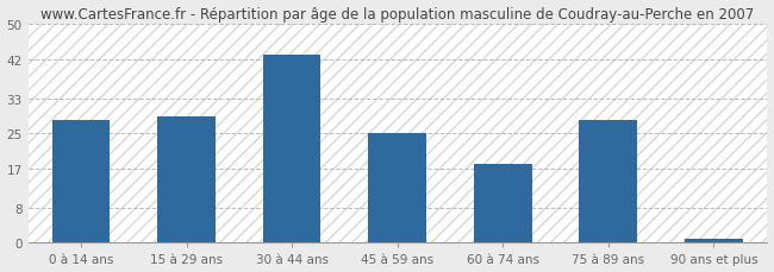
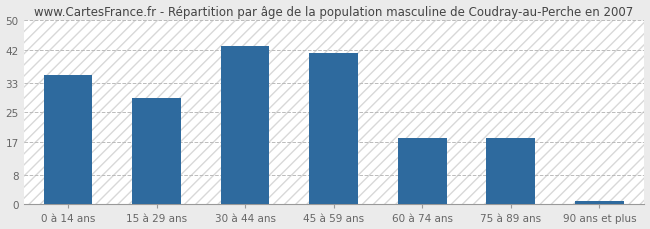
0 à 14 ans: 28 -> 35
45 à 59 ans: 25 -> 41
75 à 89 ans: 28 -> 18
